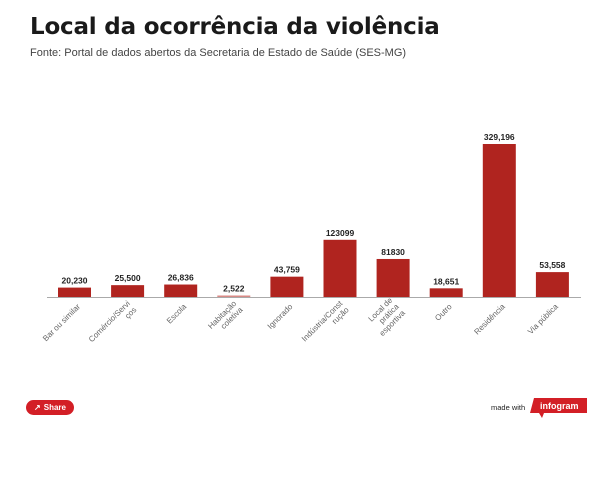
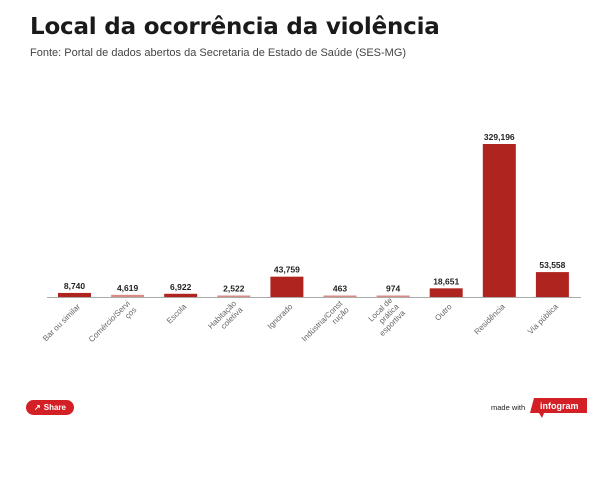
Bar ou similar: 20,230 -> 8,740
Comércio/Serviços: 25,500 -> 4,619
Escola: 26,836 -> 6,922
Indústria/Construção: 123099 -> 463
Local de prática esportiva: 81830 -> 974
